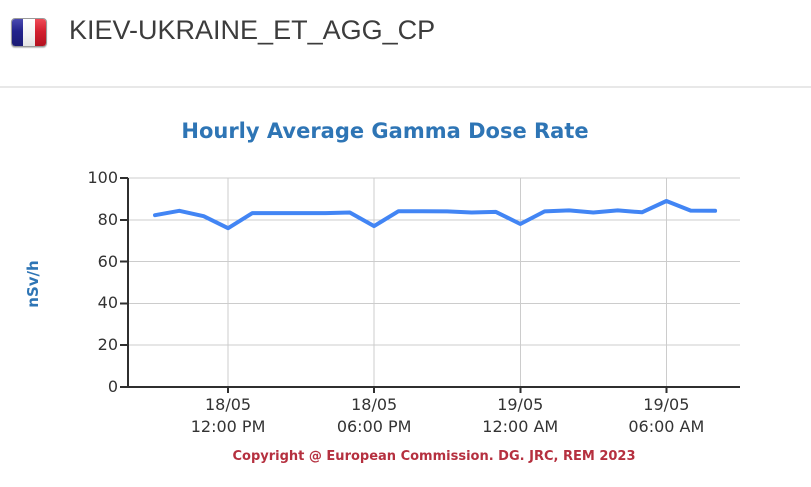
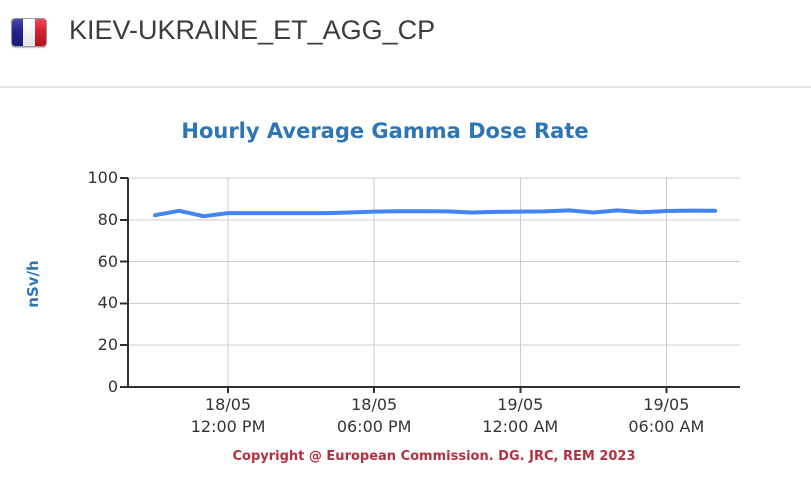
18/05 12:00 PM: 76 -> 83
18/05 06:00 PM: 77 -> 84
19/05 12:00 AM: 78 -> 84
19/05 06:00 AM: 89 -> 84
